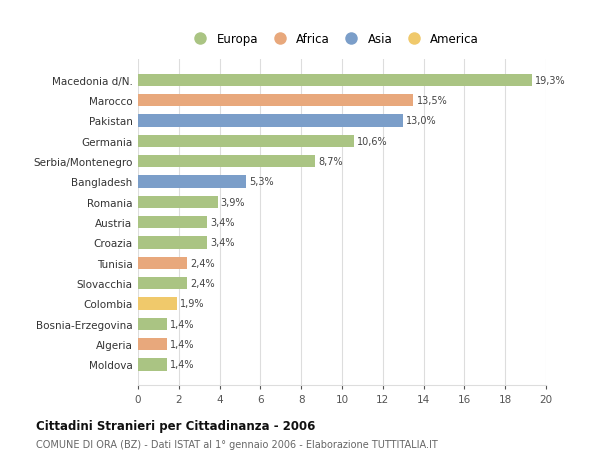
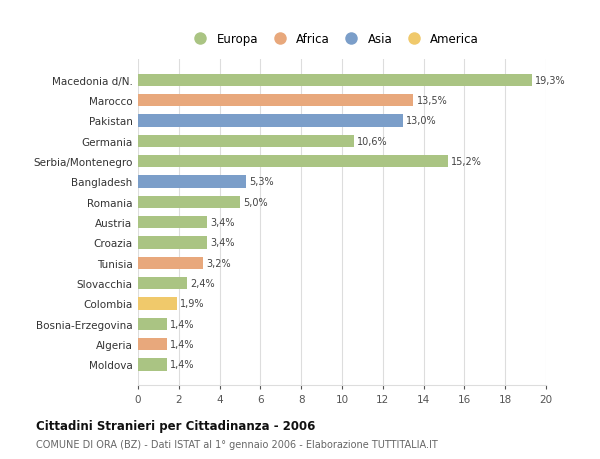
Serbia/Montenegro: 8,7% -> 15,2%
Romania: 3,9% -> 5,0%
Tunisia: 2,4% -> 3,2%
